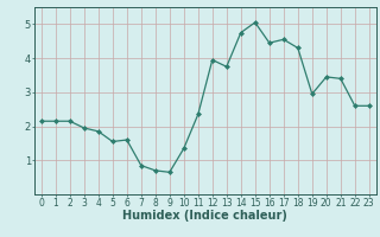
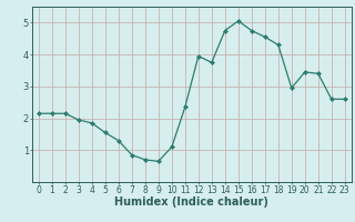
6: 1.60 -> 1.30
10: 1.35 -> 1.10
16: 4.45 -> 4.75
